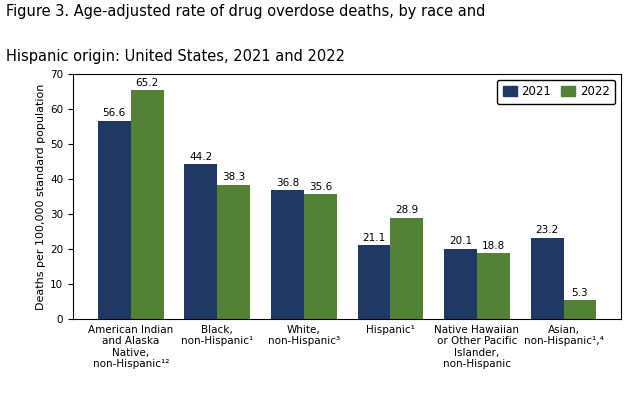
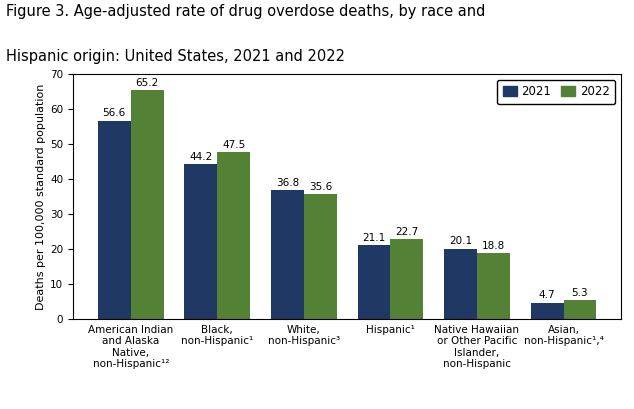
2022/Black, non-Hispanic¹: 38.3 -> 47.5
2022/Hispanic¹: 28.9 -> 22.7
2021/Asian, non-Hispanic¹,⁴: 23.2 -> 4.7
